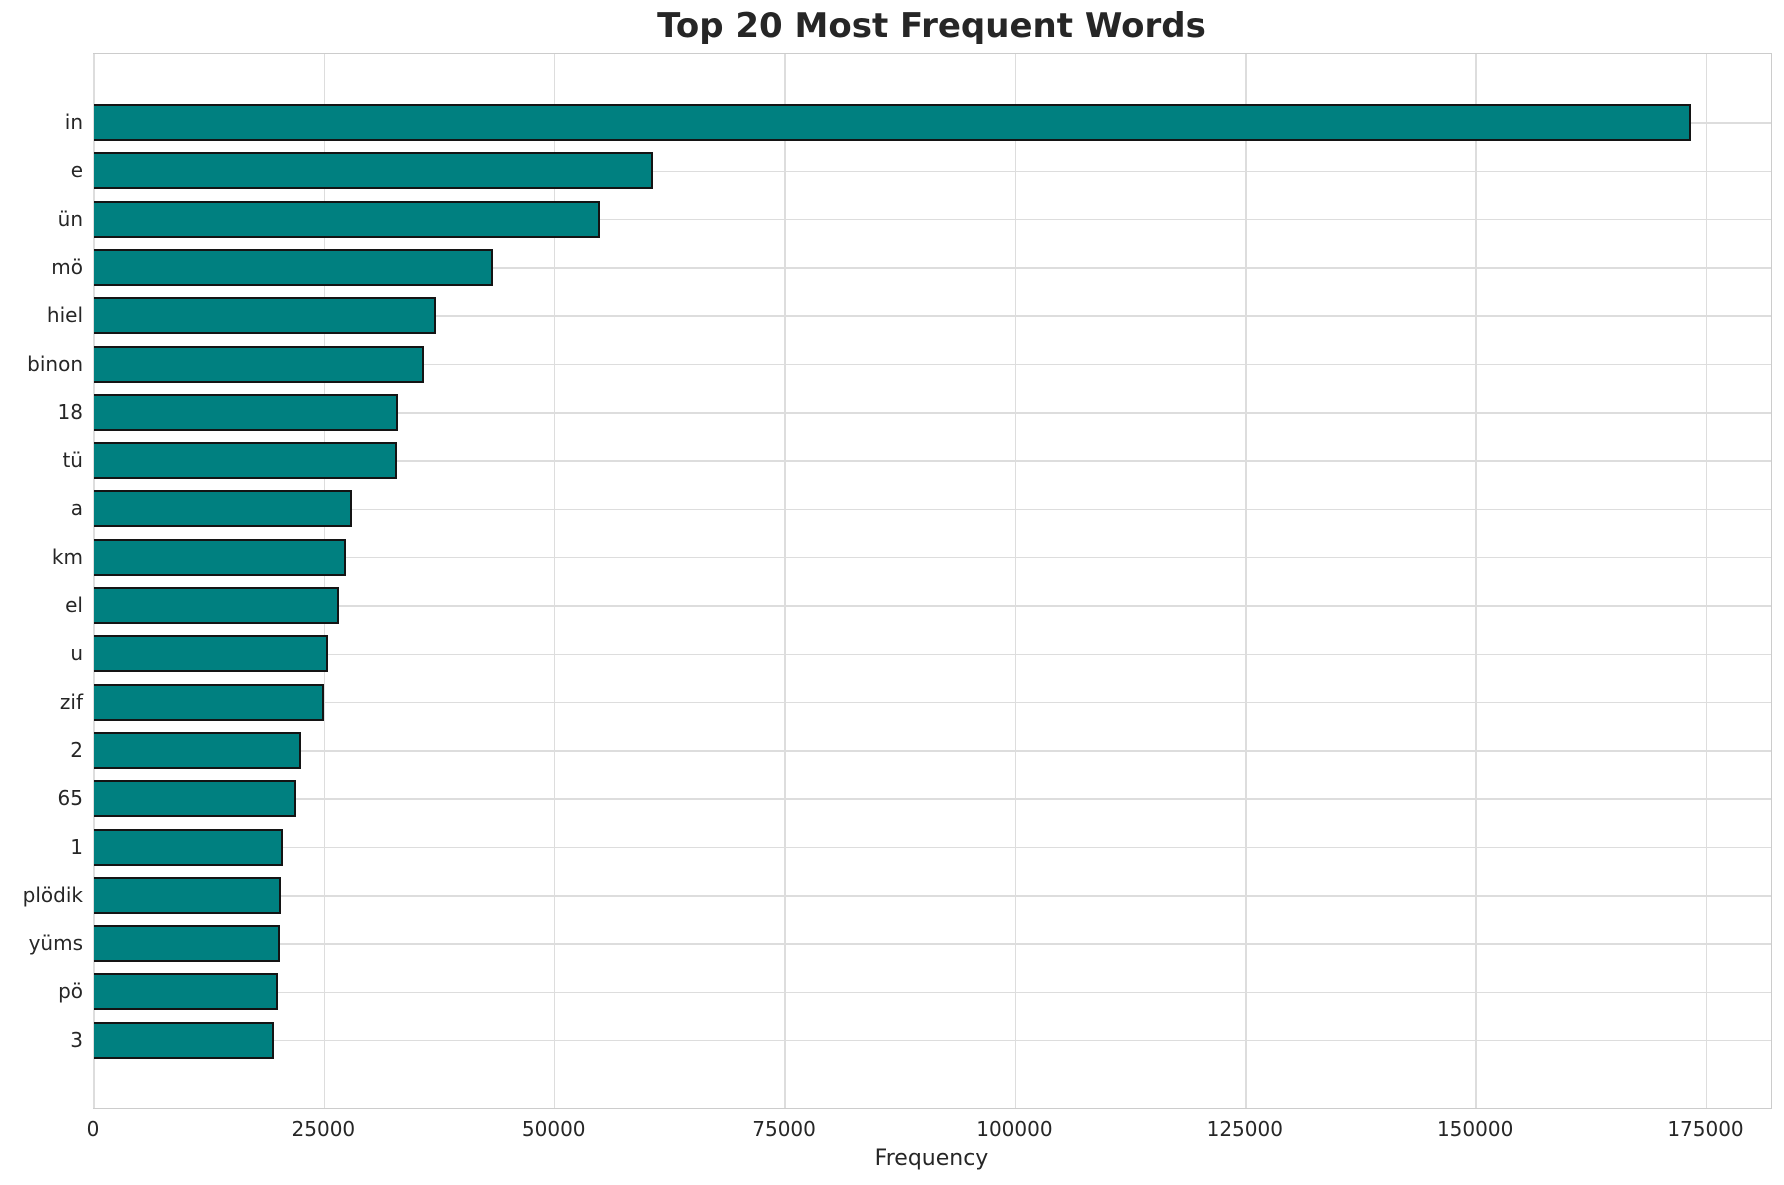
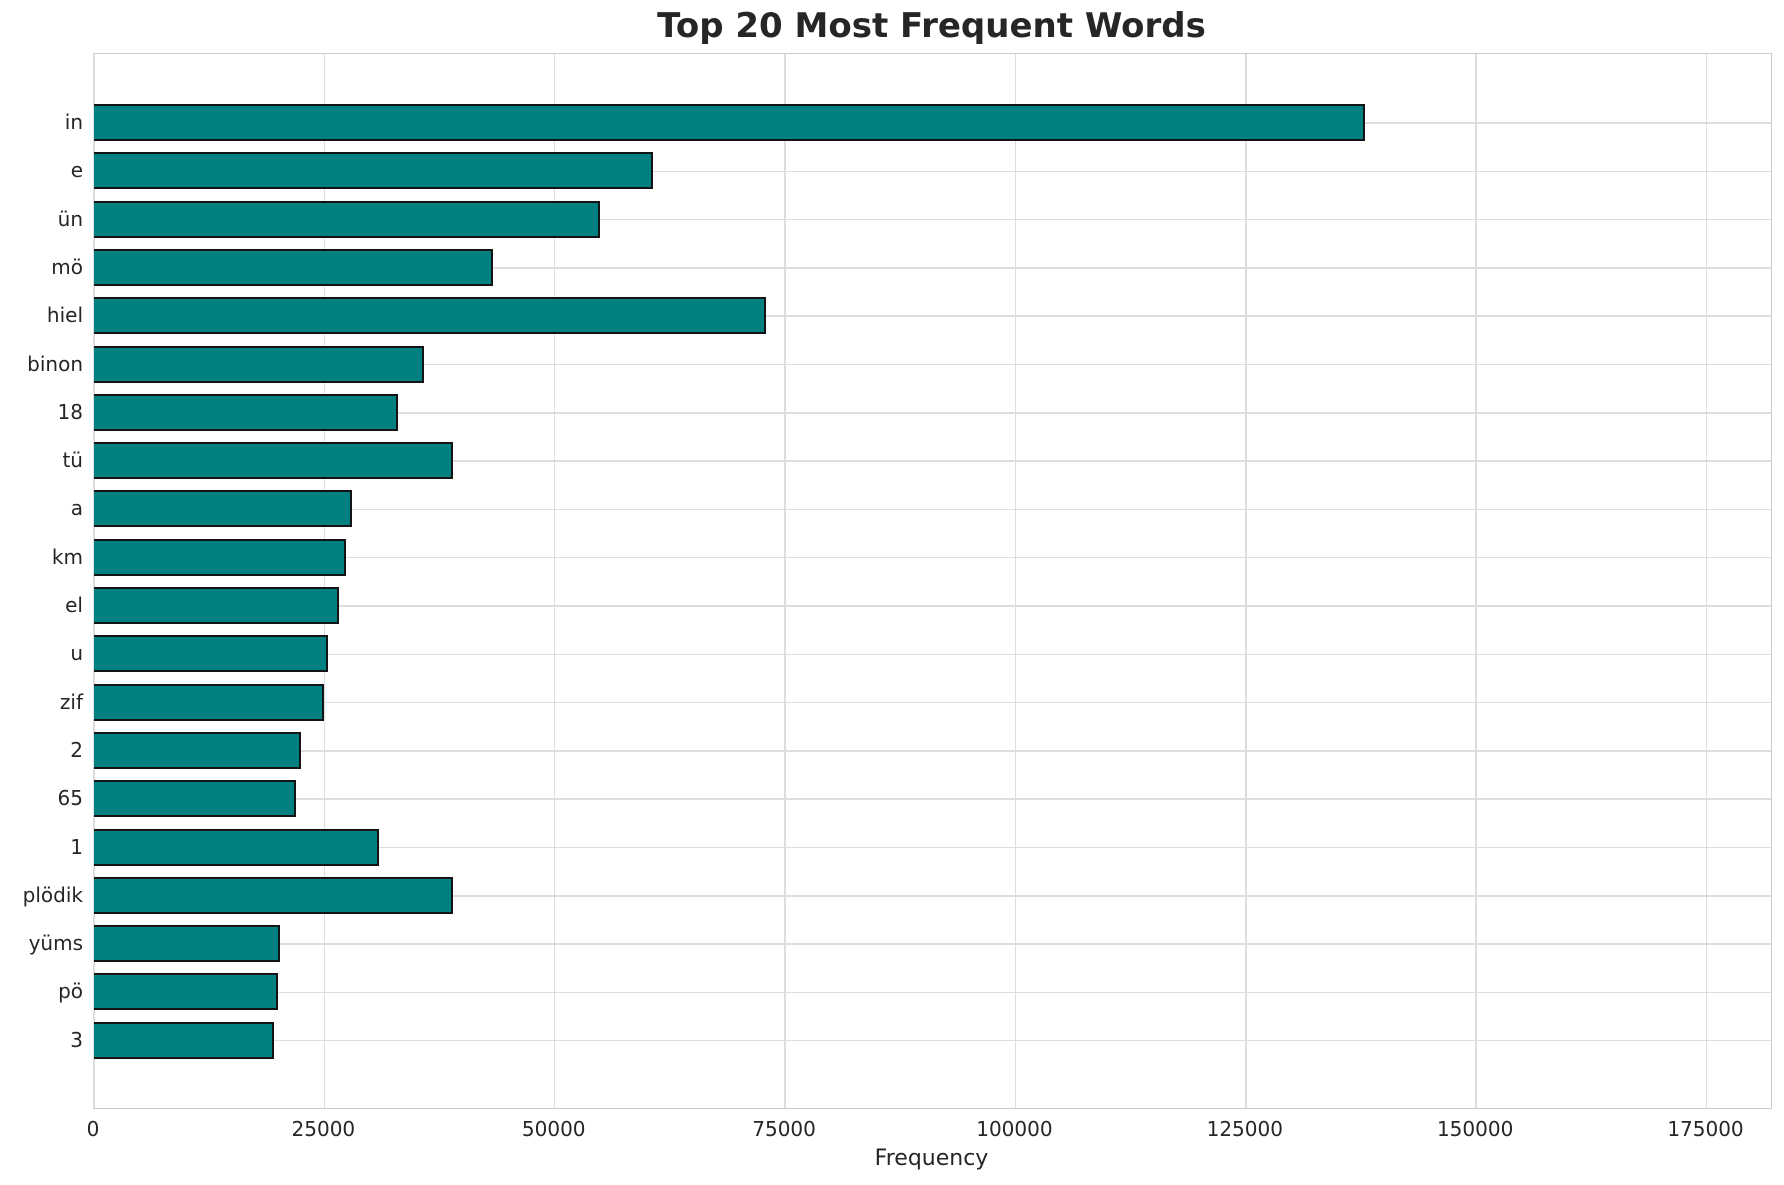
in: 173000 -> 138000
hiel: 37000 -> 73000
tü: 33000 -> 39000
1: 21000 -> 31000
plödik: 20000 -> 39000
